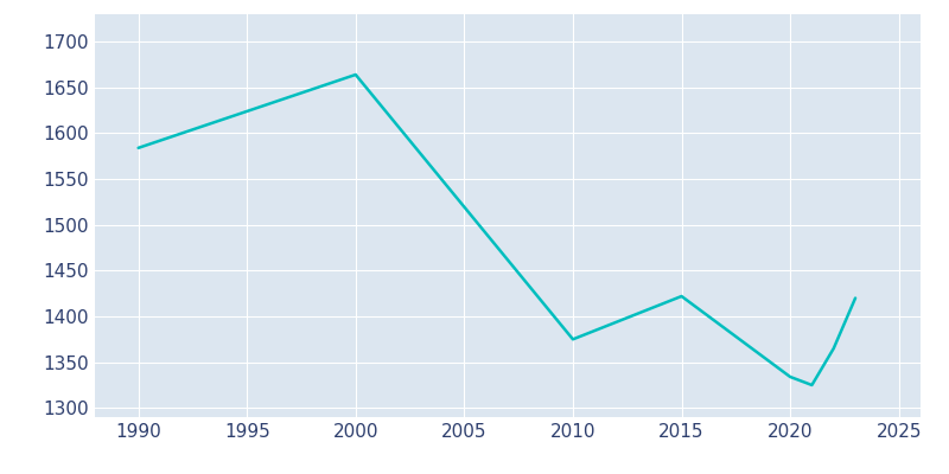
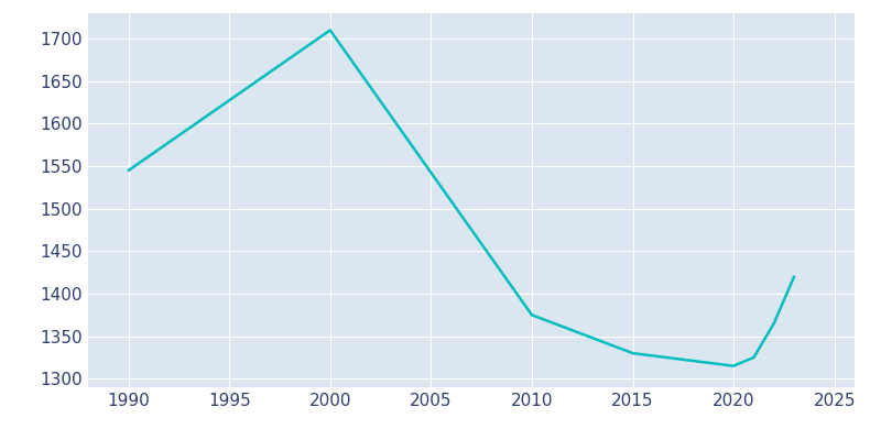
1990: 1584 -> 1545
2000: 1664 -> 1710
2015: 1422 -> 1330
2020: 1334 -> 1315
